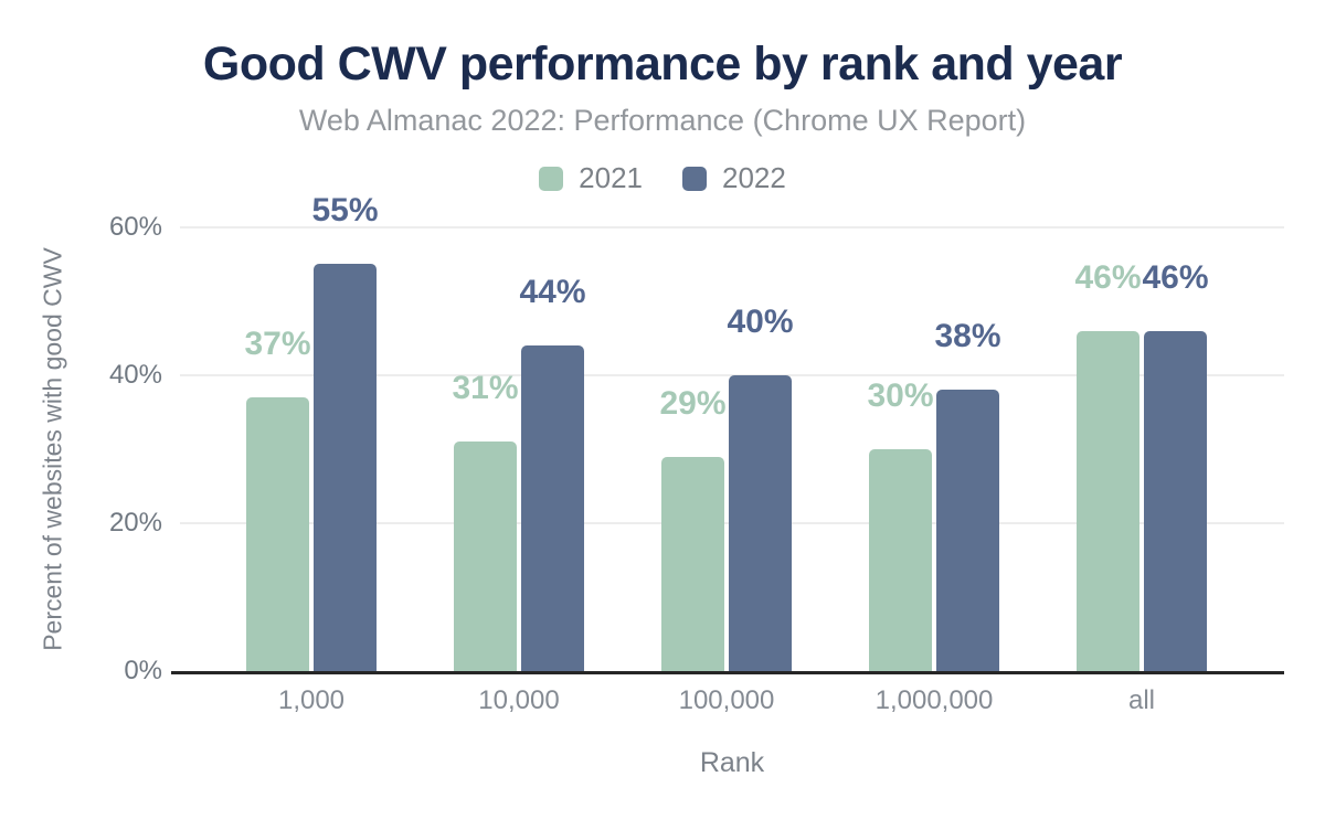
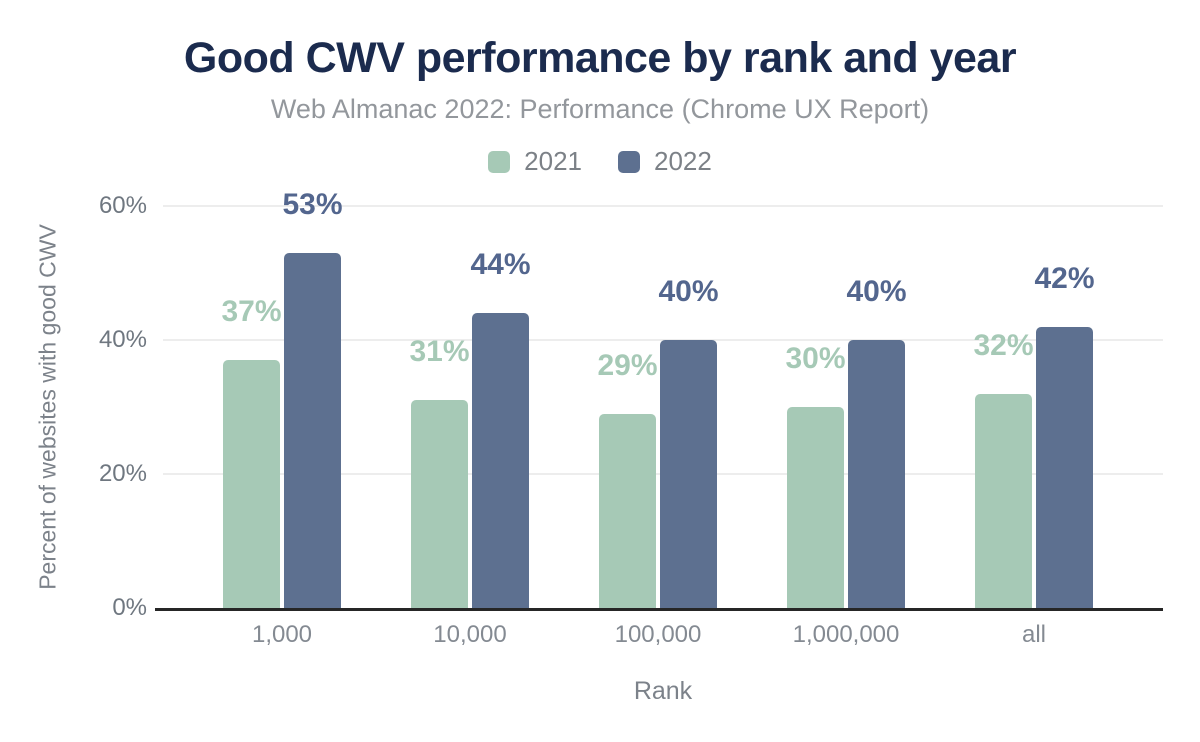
2022/1,000: 55% -> 53%
2022/1,000,000: 38% -> 40%
2021/all: 46% -> 32%
2022/all: 46% -> 42%
